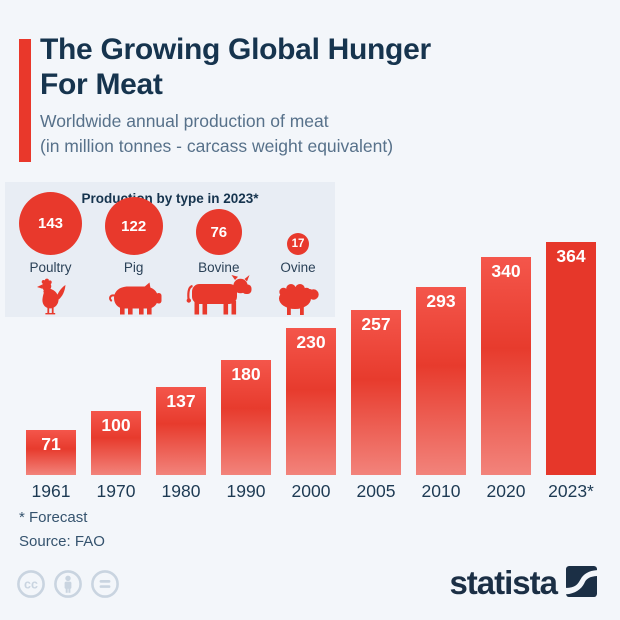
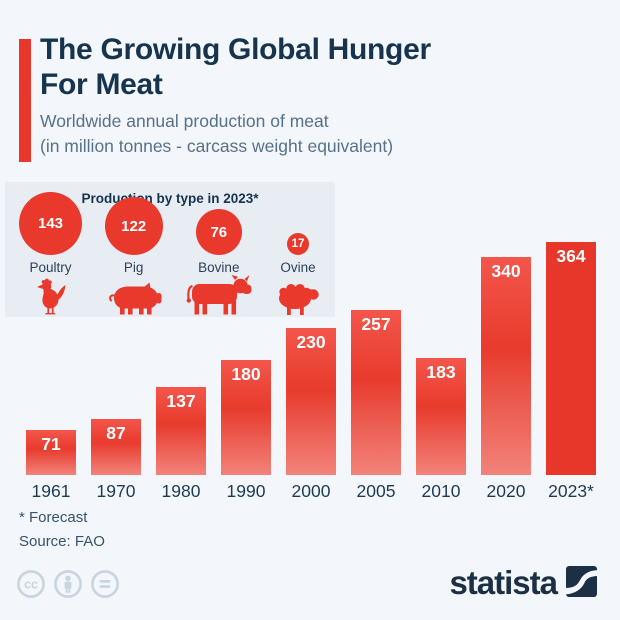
1970: 100 -> 87
2010: 293 -> 183
